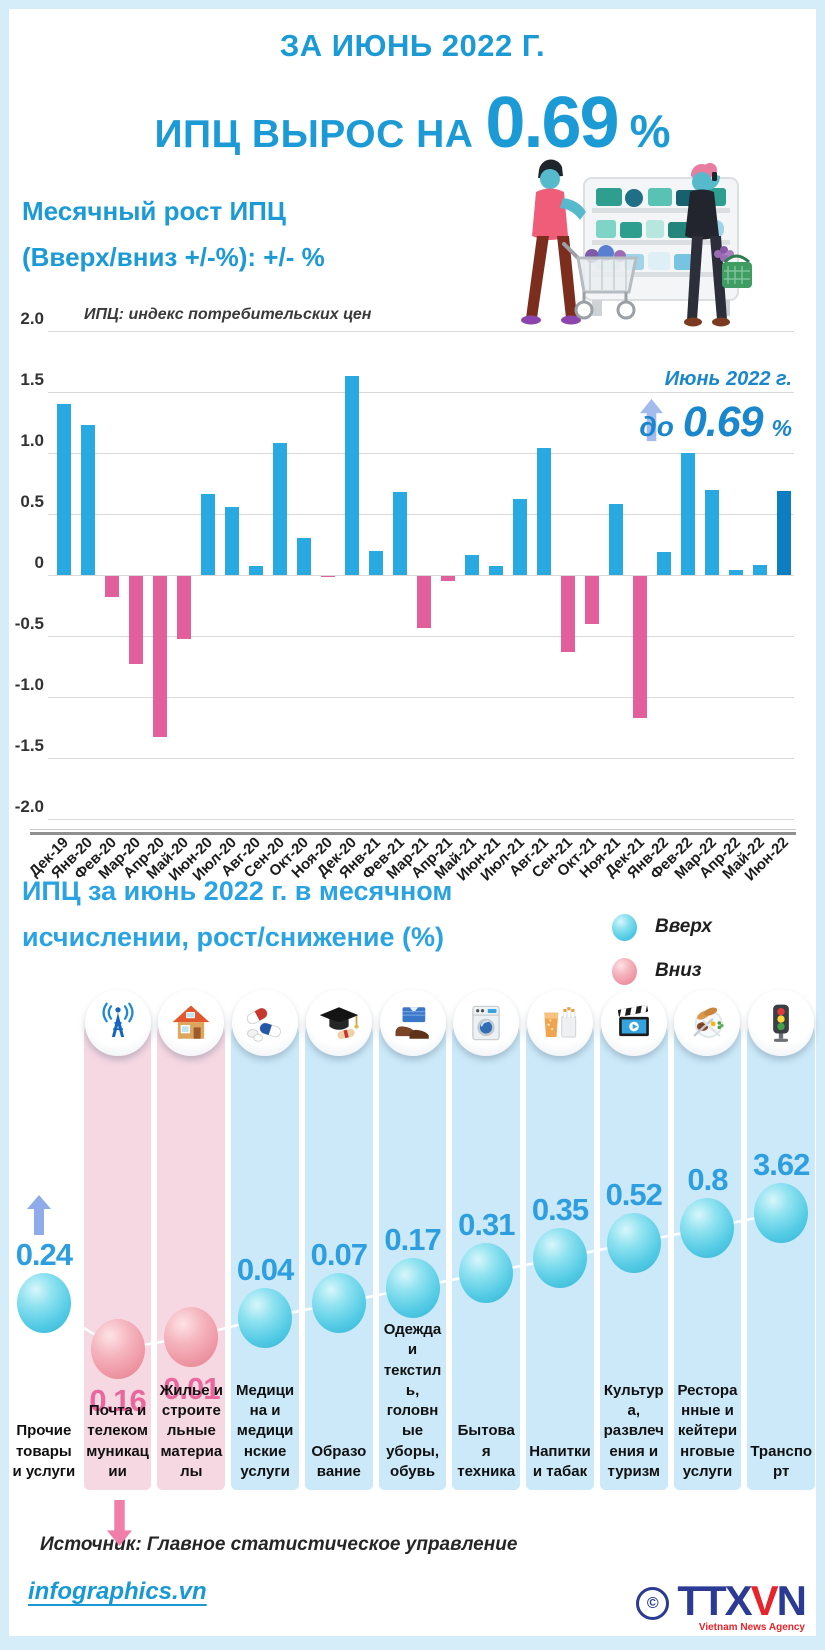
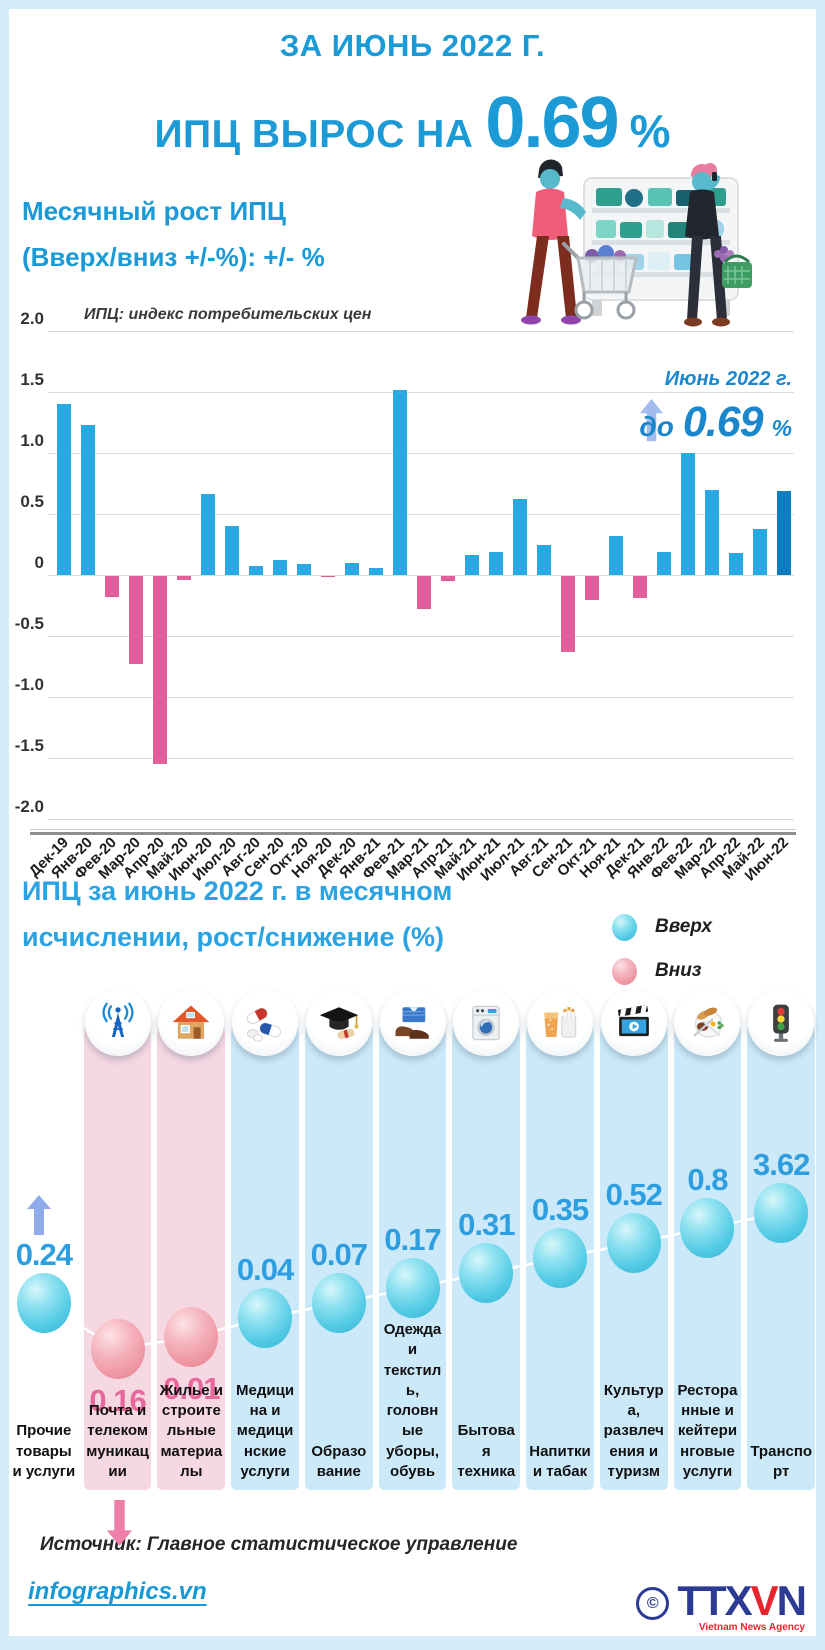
Апр-20: -1.32 -> -1.54
Май-20: -0.52 -> -0.03
Июл-20: 0.56 -> 0.40
Сен-20: 1.08 -> 0.12
Окт-20: 0.30 -> 0.09
Дек-20: 1.63 -> 0.10
Янв-21: 0.20 -> 0.06
Фев-21: 0.68 -> 1.52
Мар-21: -0.43 -> -0.27
Июн-21: 0.07 -> 0.19
Авг-21: 1.04 -> 0.25
Окт-21: -0.39 -> -0.20
Ноя-21: 0.58 -> 0.32
Дек-21: -1.16 -> -0.18
Апр-22: 0.04 -> 0.18
Май-22: 0.08 -> 0.38
